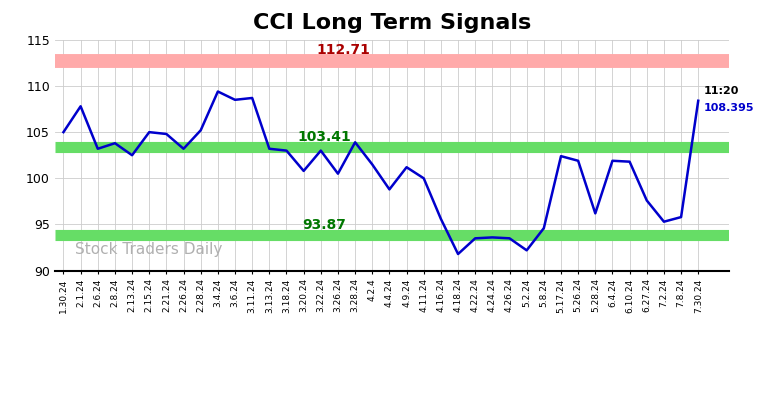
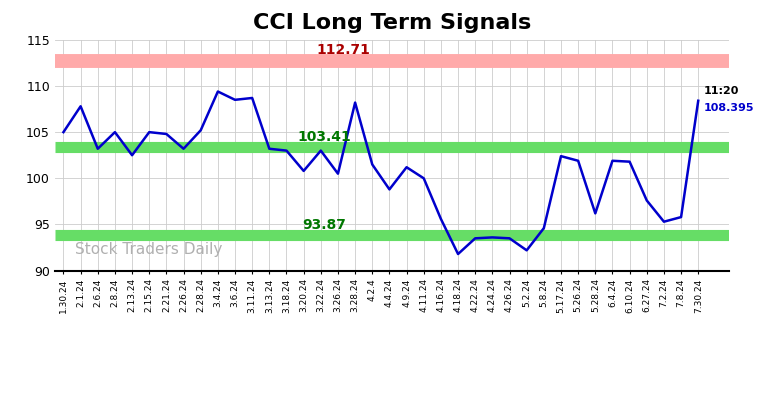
2.8.24: 103.8 -> 105.0
3.28.24: 103.9 -> 108.2
